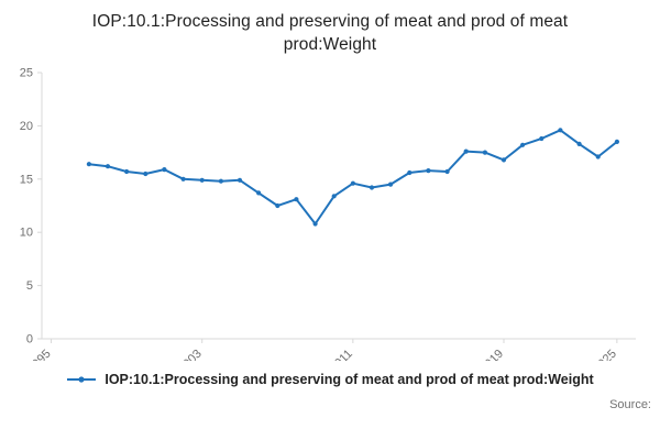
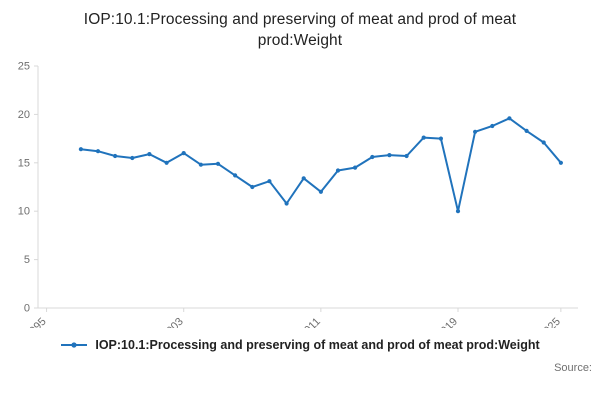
2003: 15 -> 16
2011: 15 -> 12
2019: 17 -> 10
2025: 18 -> 15
